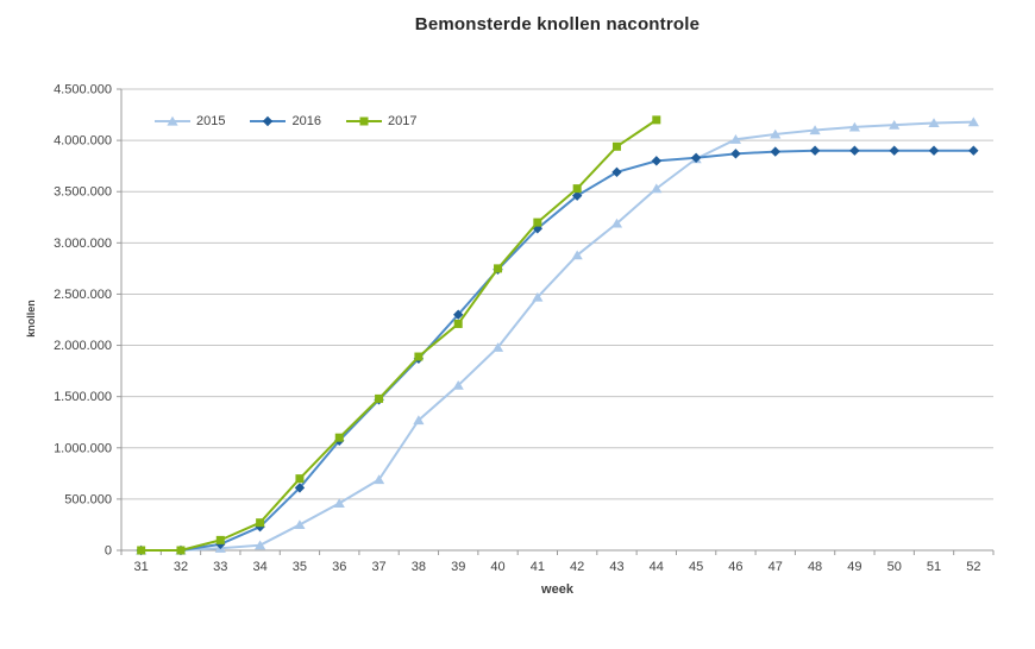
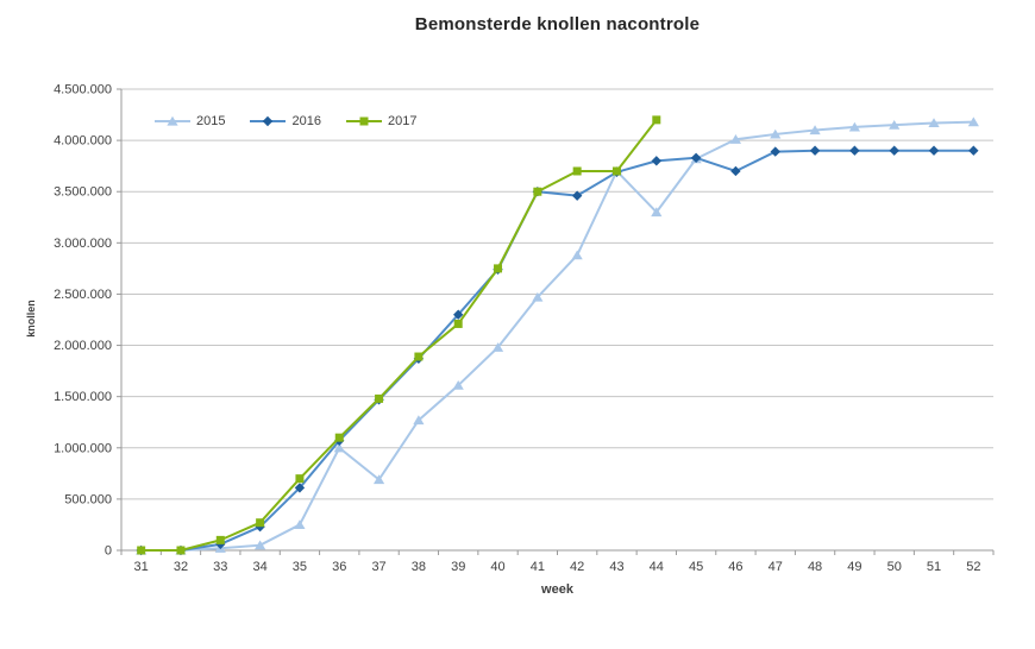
2015/36: 500000 -> 1000000
2016/41: 3100000 -> 3500000
2017/41: 3200000 -> 3500000
2017/42: 3500000 -> 3700000
2015/43: 3200000 -> 3700000
2017/43: 3900000 -> 3700000
2015/44: 3500000 -> 3300000
2016/46: 3900000 -> 3700000
